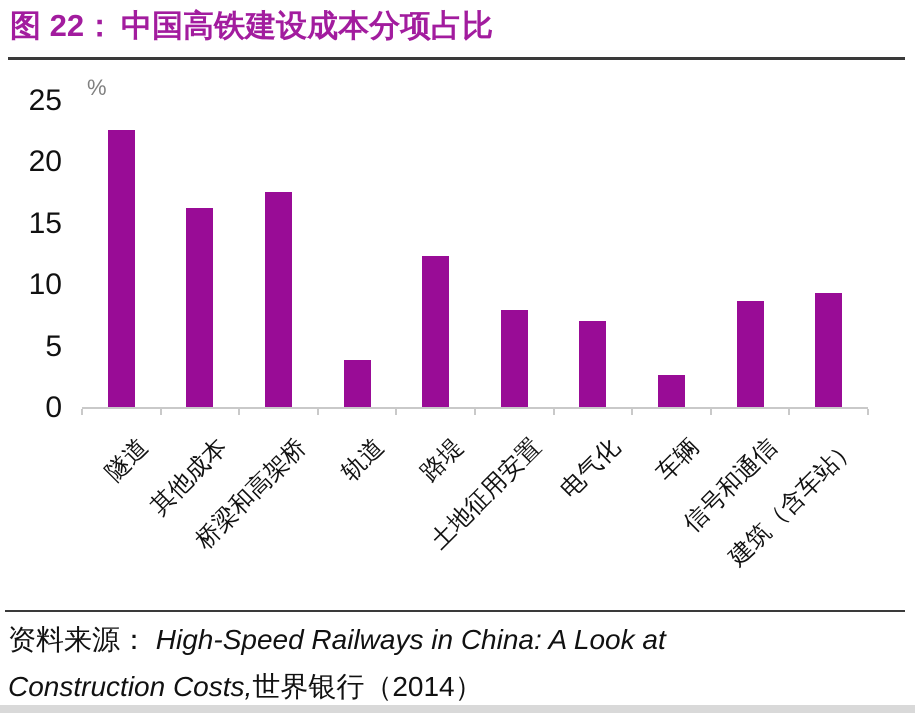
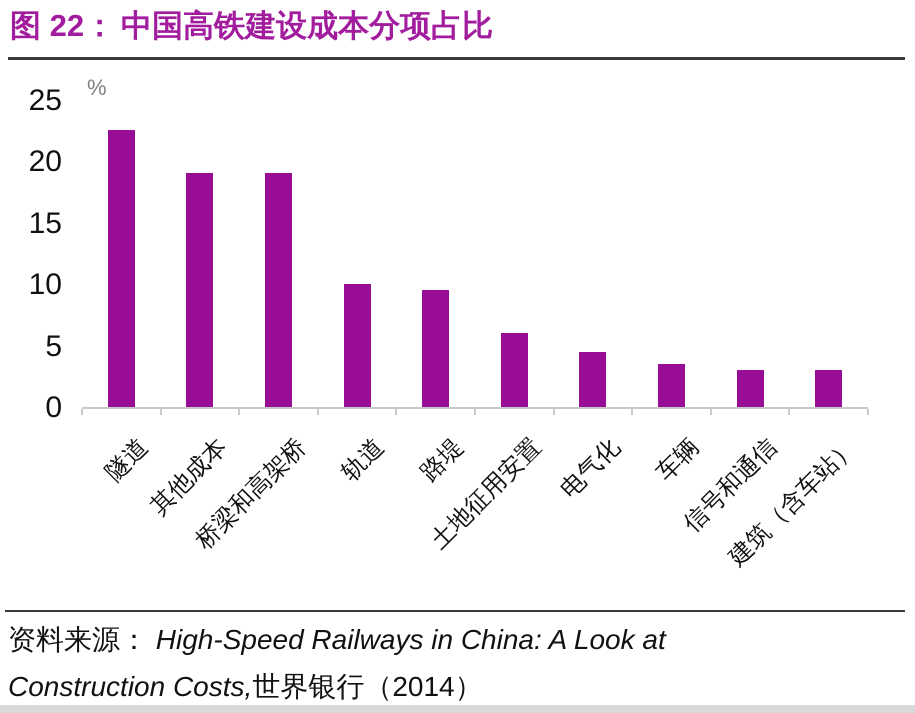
其他成本: 16.2 -> 19.0
桥梁和高架桥: 17.5 -> 19.0
轨道: 3.8 -> 10.0
路堤: 12.3 -> 9.5
土地征用安置: 7.9 -> 6.0
电气化: 7.0 -> 4.5
车辆: 2.6 -> 3.5
信号和通信: 8.6 -> 3.0
建筑（含车站）: 9.3 -> 3.0
